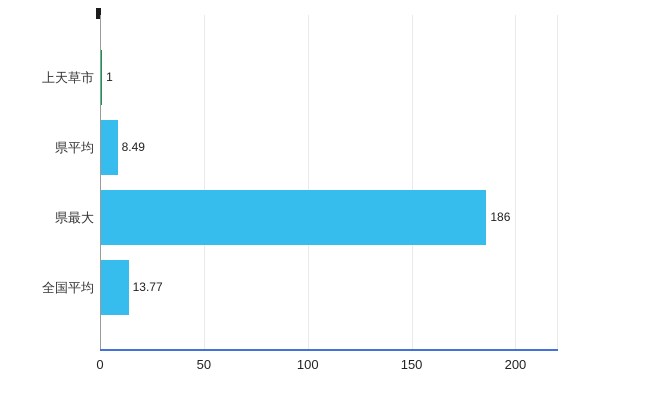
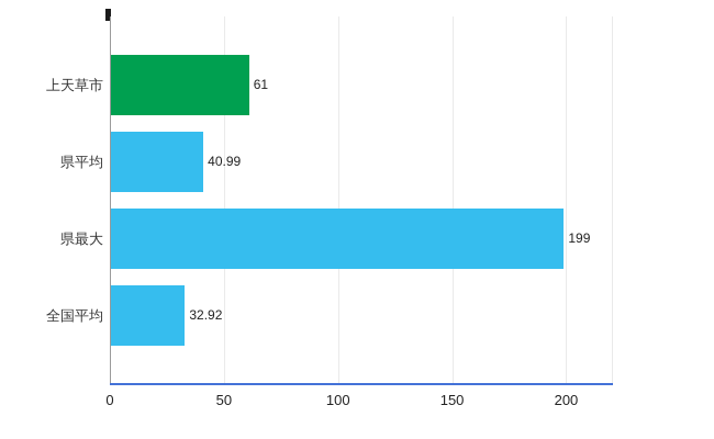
上天草市: 1 -> 61
県平均: 8.49 -> 40.99
県最大: 186 -> 199
全国平均: 13.77 -> 32.92
